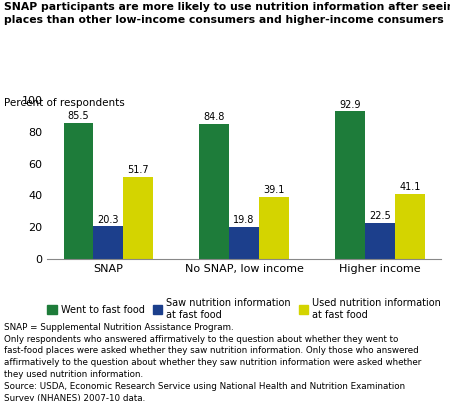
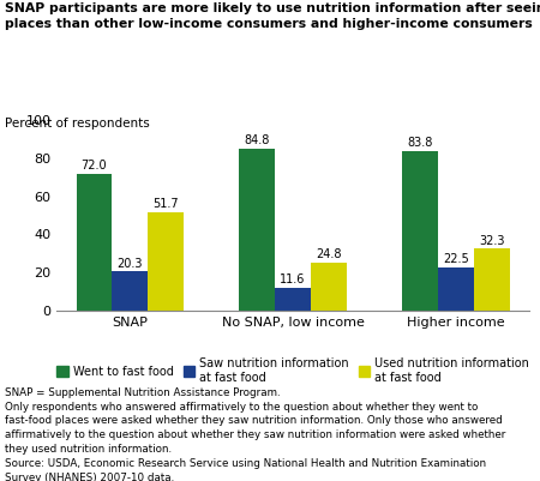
Went to fast food/SNAP: 85.5 -> 72.0
Saw nutrition information at fast food/No SNAP, low income: 19.8 -> 11.6
Used nutrition information at fast food/No SNAP, low income: 39.1 -> 24.8
Went to fast food/Higher income: 92.9 -> 83.8
Used nutrition information at fast food/Higher income: 41.1 -> 32.3
